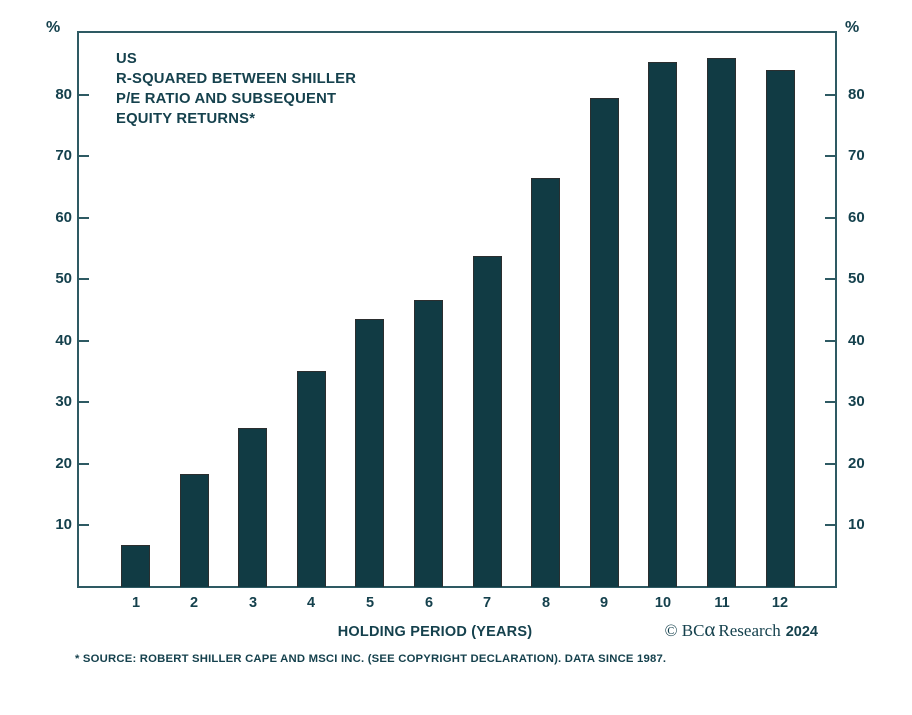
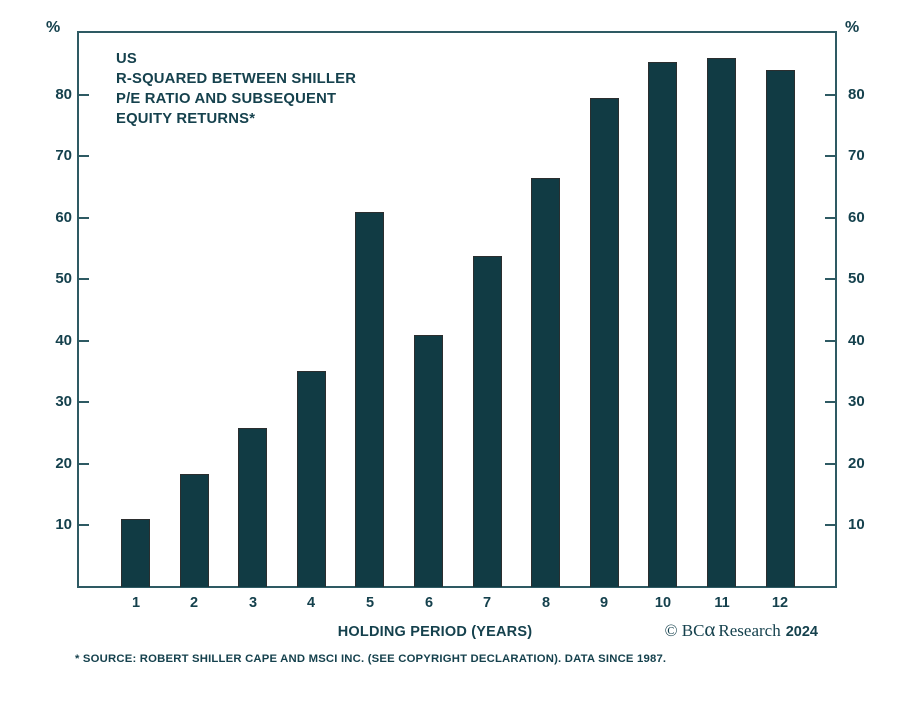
1: 7 -> 11
5: 44 -> 61
6: 47 -> 41
